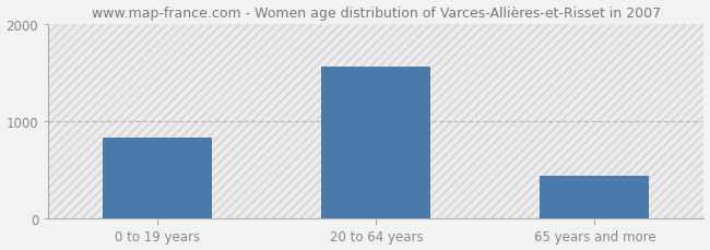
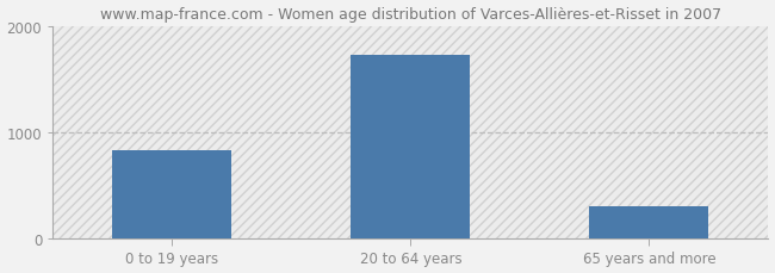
20 to 64 years: 1560 -> 1730
65 years and more: 440 -> 300
